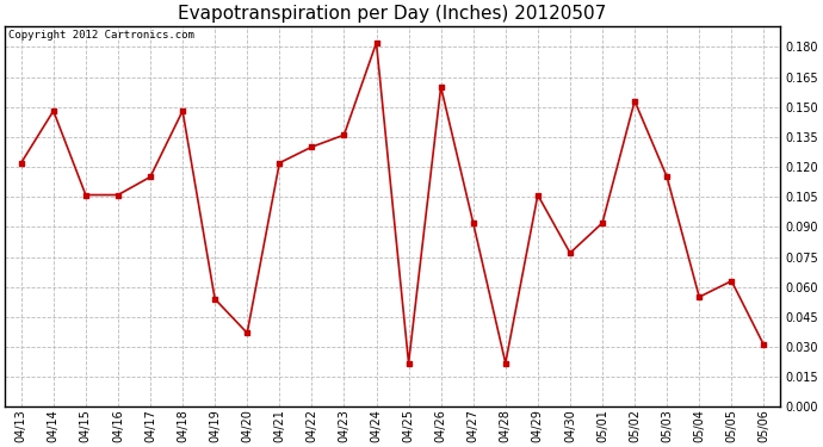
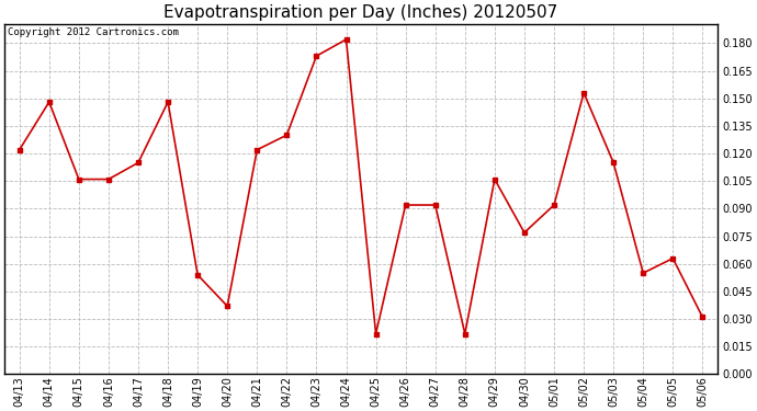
04/23: 0.136 -> 0.173
04/26: 0.160 -> 0.092
